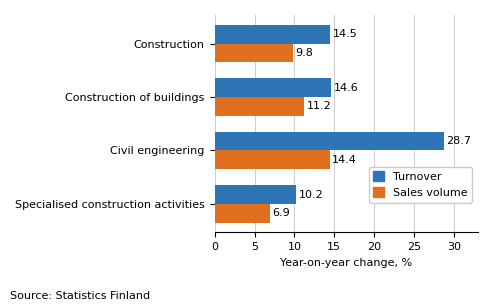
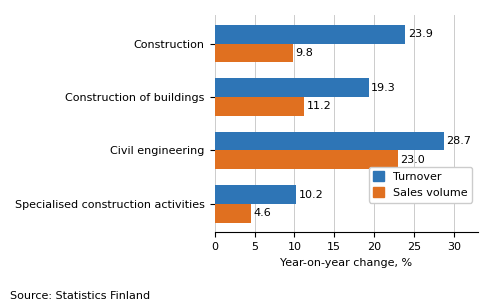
Turnover/Construction: 14.5 -> 23.9
Turnover/Construction of buildings: 14.6 -> 19.3
Sales volume/Civil engineering: 14.4 -> 23.0
Sales volume/Specialised construction activities: 6.9 -> 4.6
